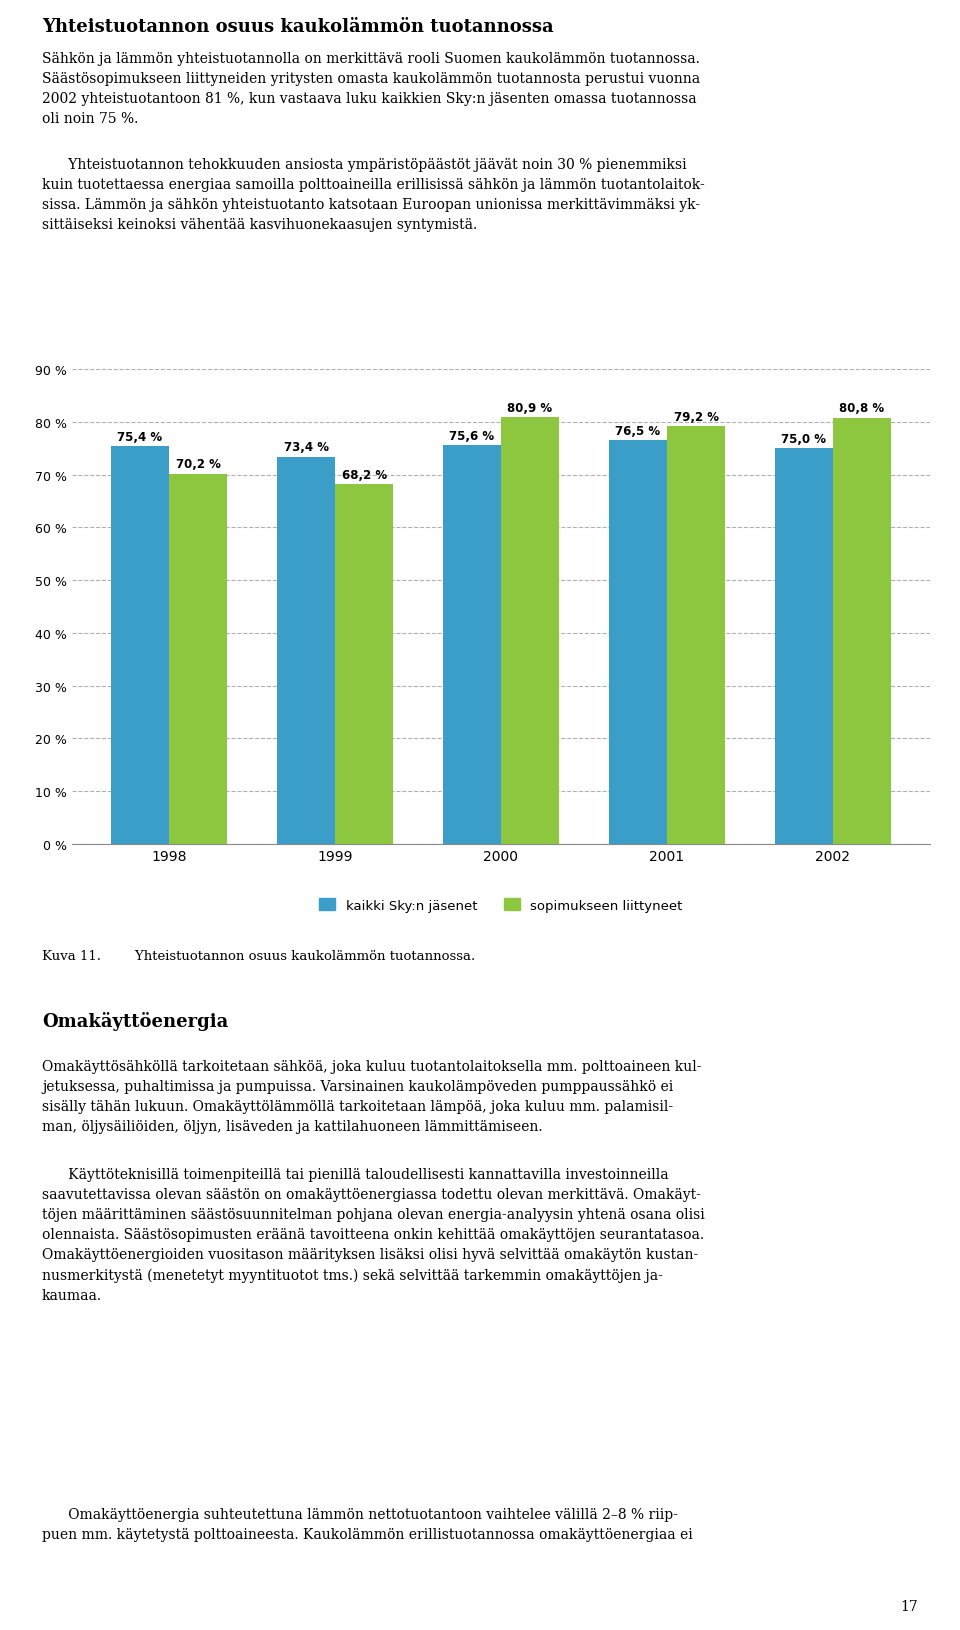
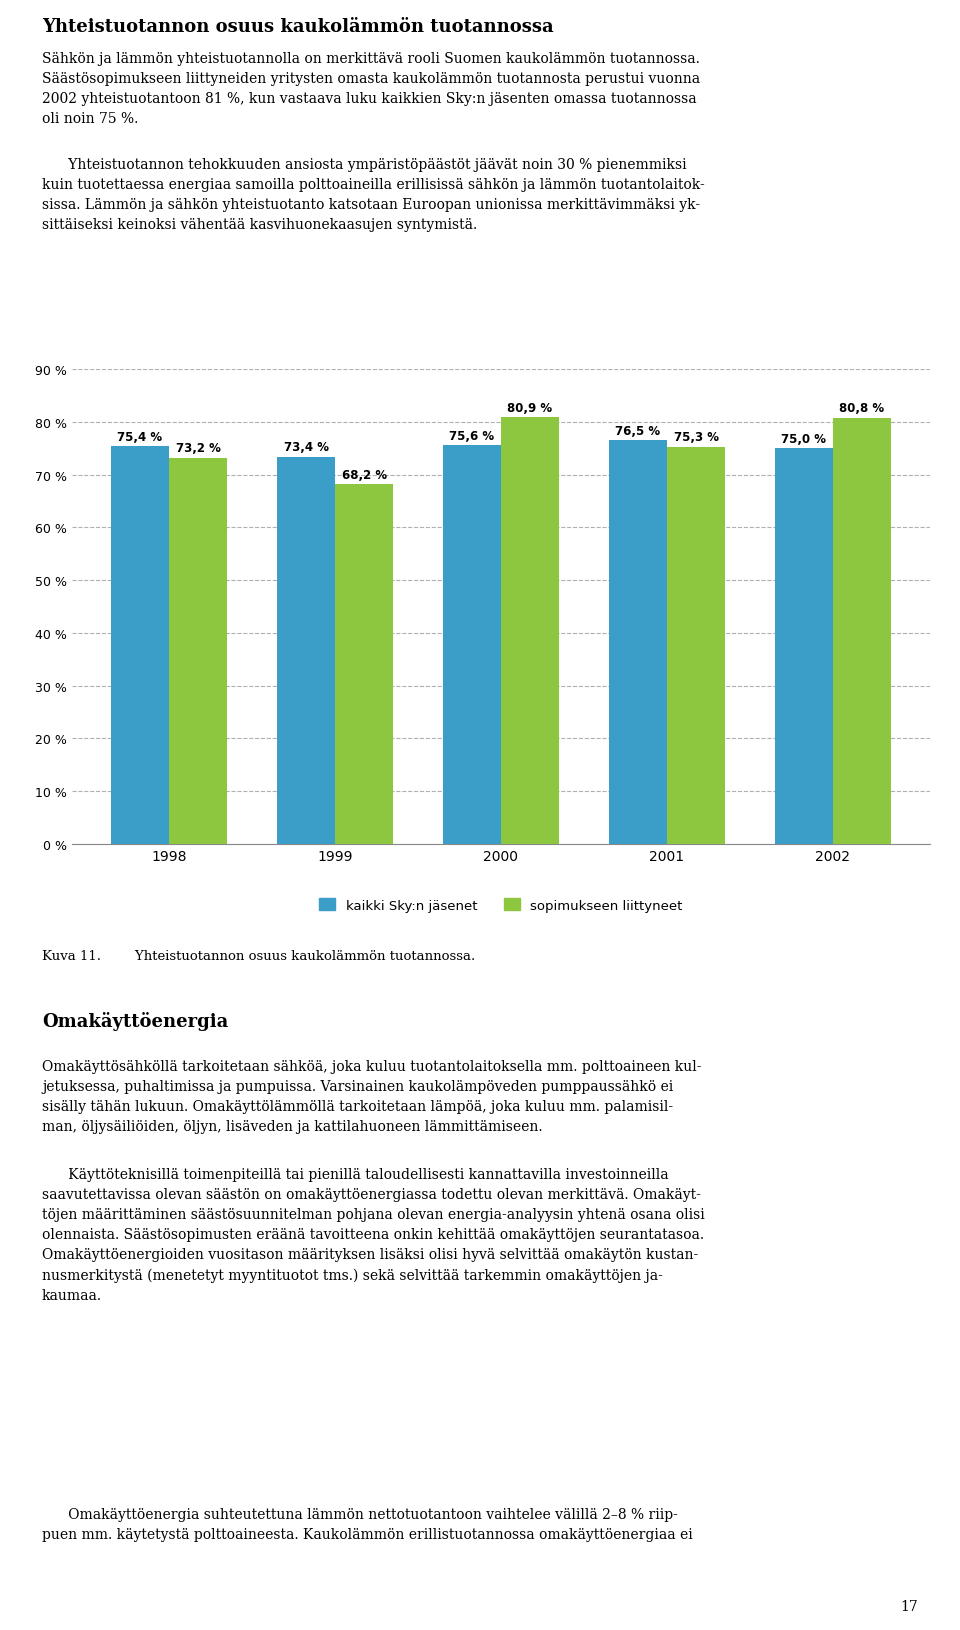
sopimukseen liittyneet/1998: 70,2 -> 73,2
sopimukseen liittyneet/2001: 79,2 -> 75,3
